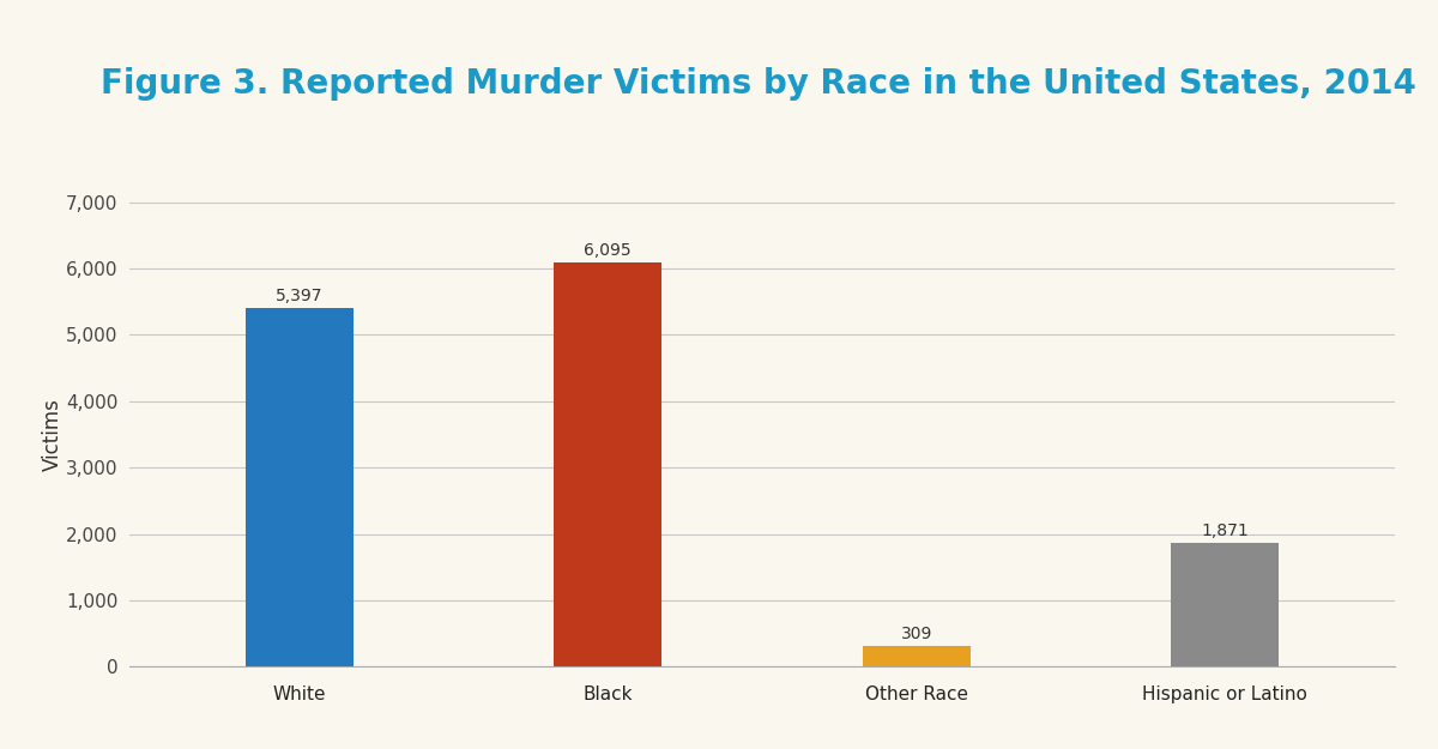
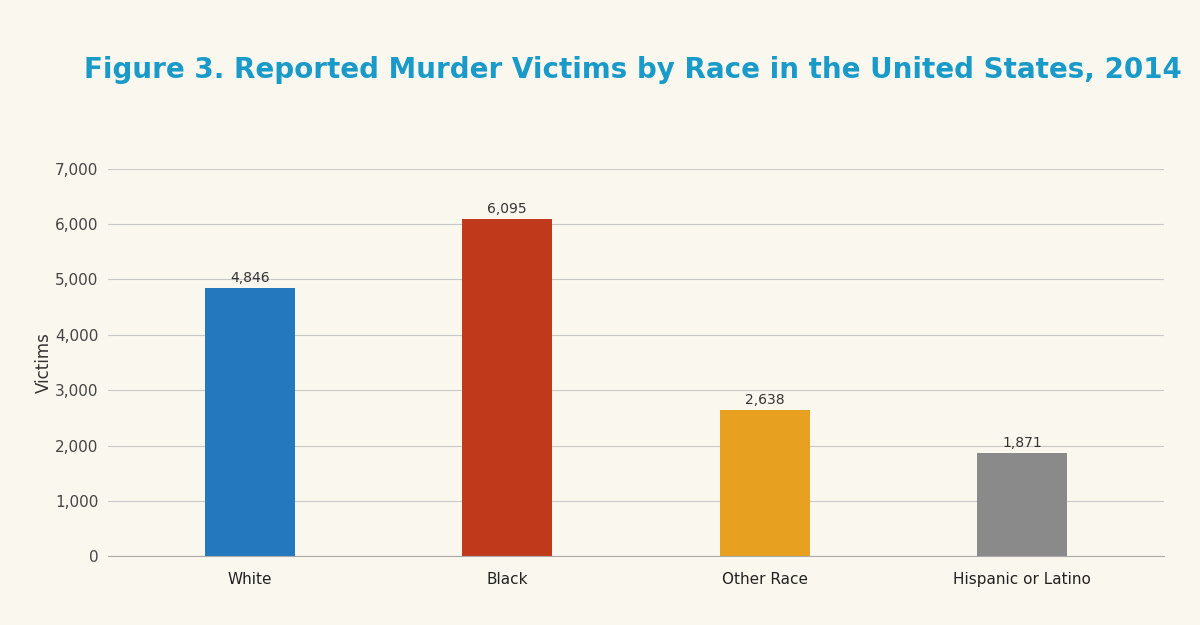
White: 5,397 -> 4,846
Other Race: 309 -> 2,638
